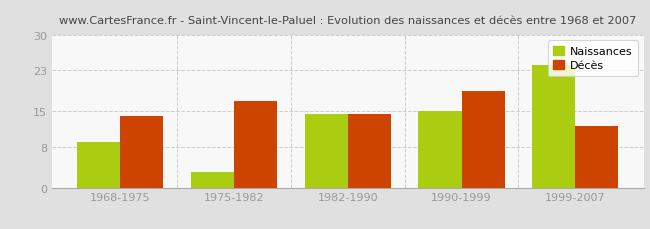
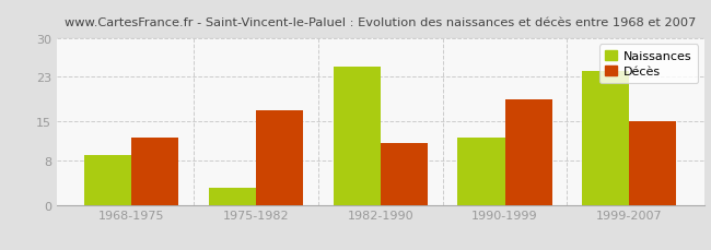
Décès/1968-1975: 14.0 -> 12.0
Naissances/1982-1990: 14.5 -> 24.8
Décès/1982-1990: 14.5 -> 11.2
Naissances/1990-1999: 15.0 -> 12.0
Décès/1999-2007: 12.0 -> 15.0
